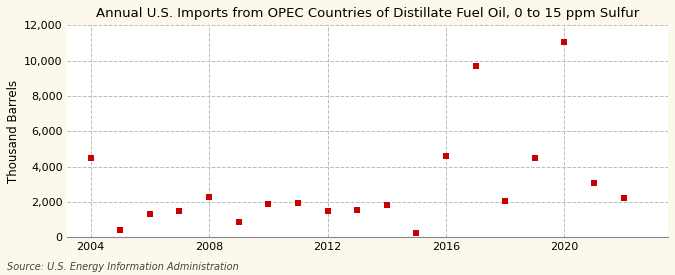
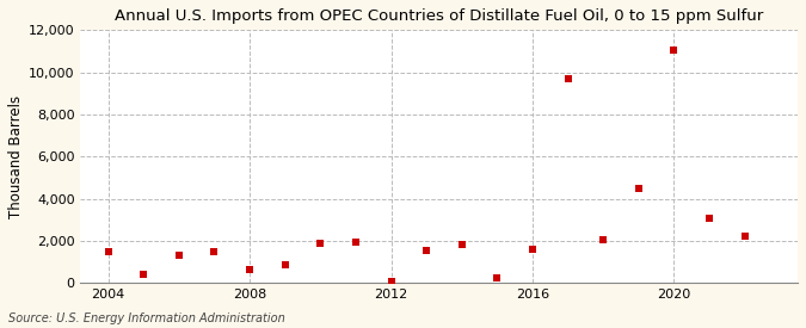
2004: 4,500 -> 1,500
2008: 2,300 -> 600
2012: 1,500 -> 100
2016: 4,600 -> 1,600
